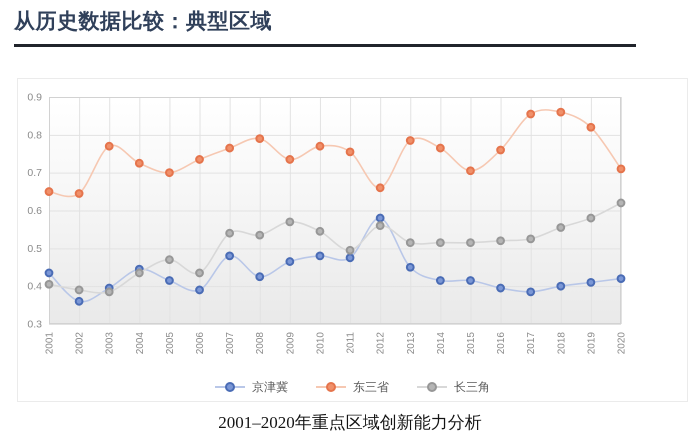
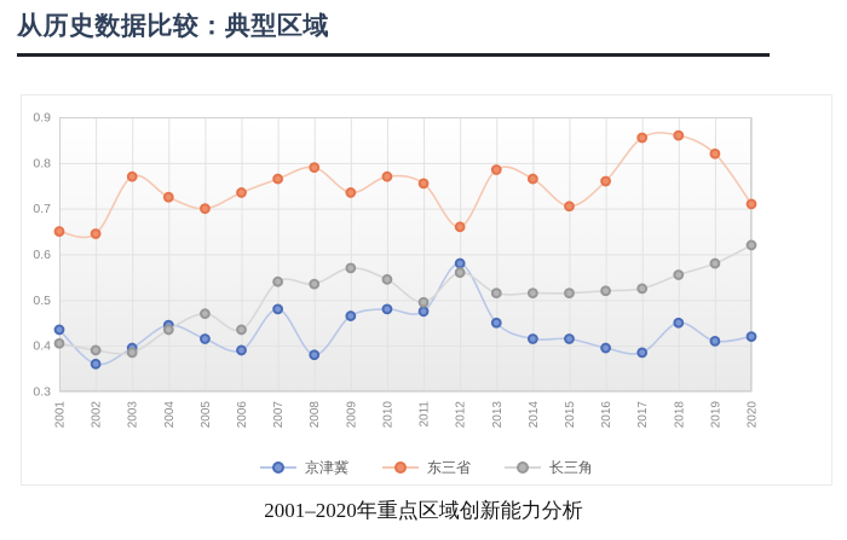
京津冀/2008: 0.42 -> 0.38
京津冀/2018: 0.40 -> 0.45
